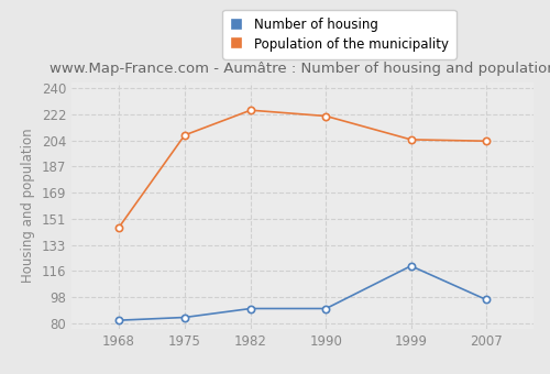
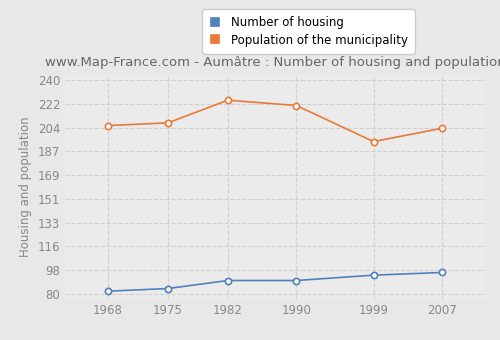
Population of the municipality/1968: 145 -> 206
Number of housing/1999: 119 -> 94
Population of the municipality/1999: 205 -> 194
